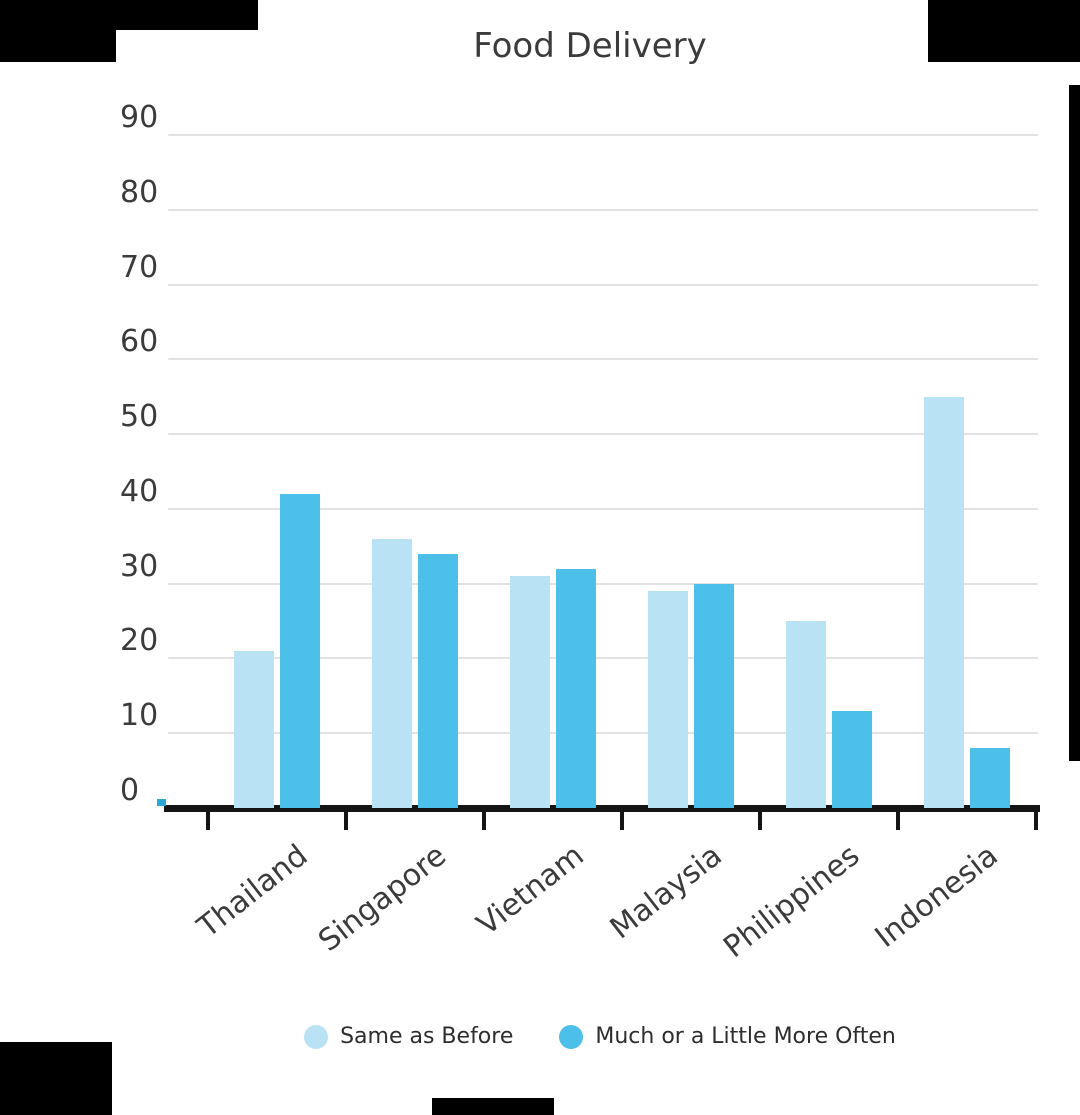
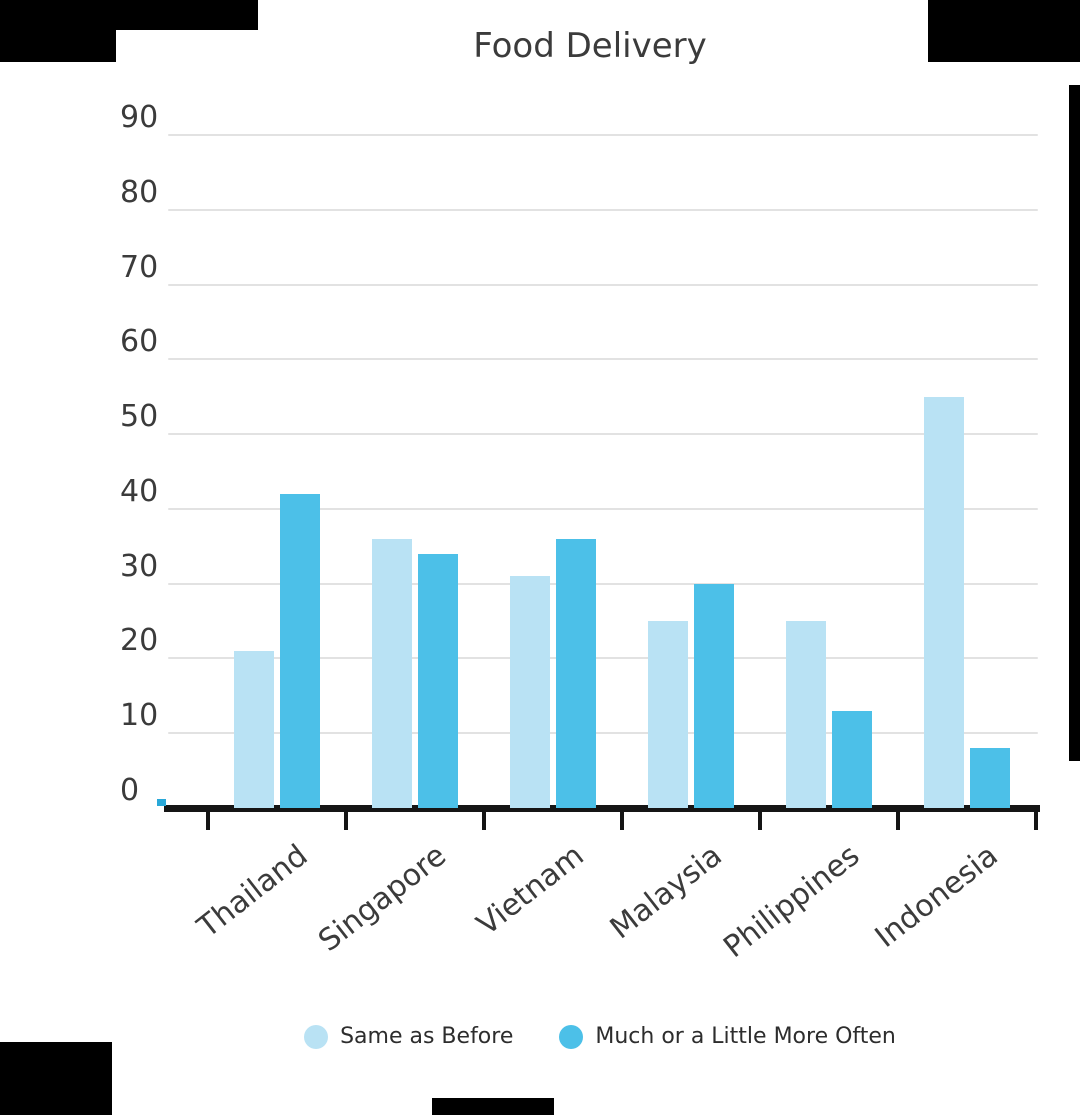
Much or a Little More Often/Vietnam: 32 -> 36
Same as Before/Malaysia: 29 -> 25
